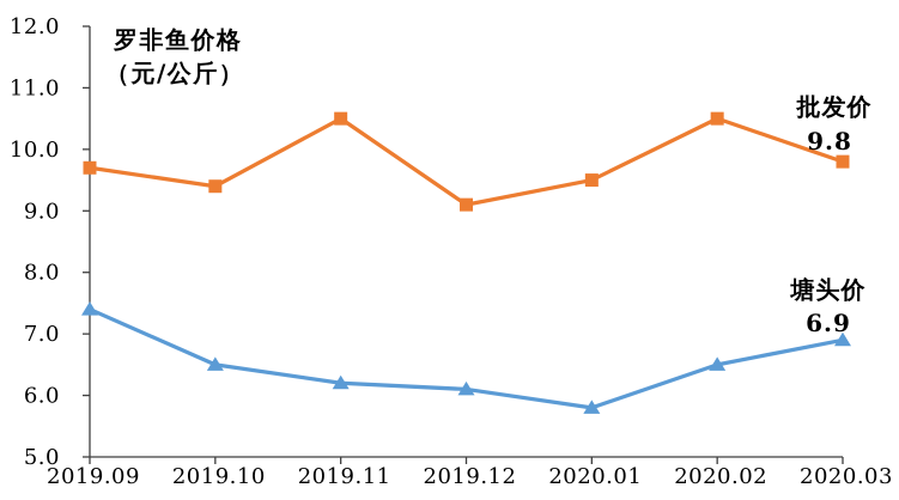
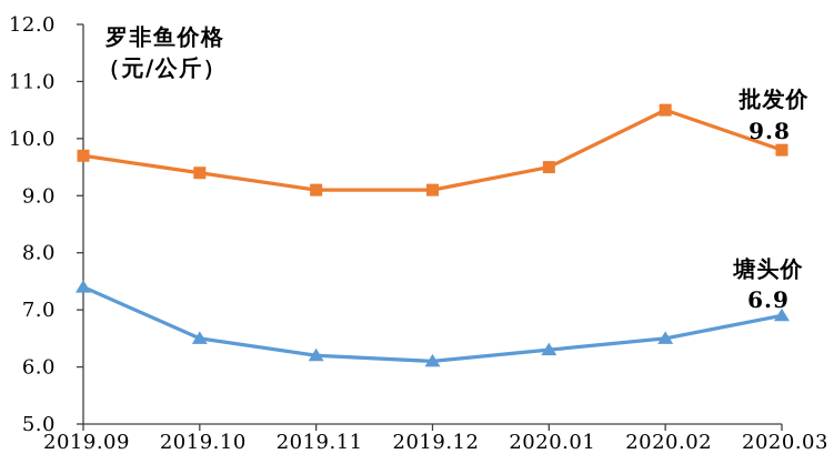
批发价/2019.11: 10.5 -> 9.1
塘头价/2020.01: 5.8 -> 6.3
